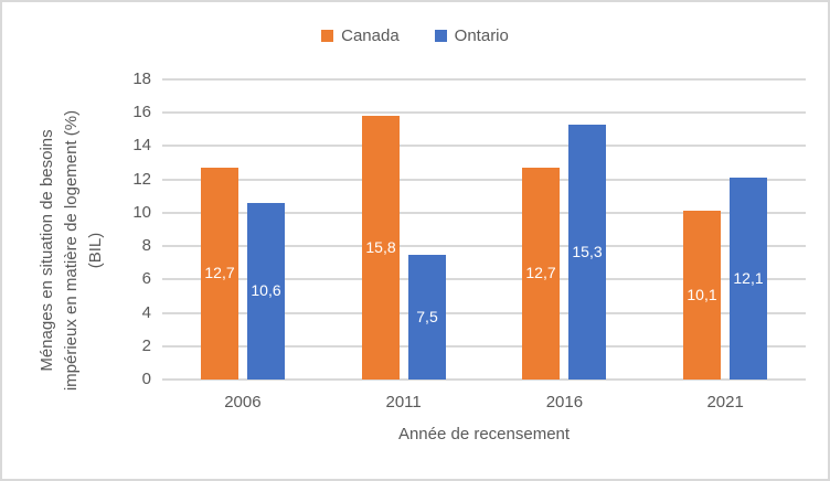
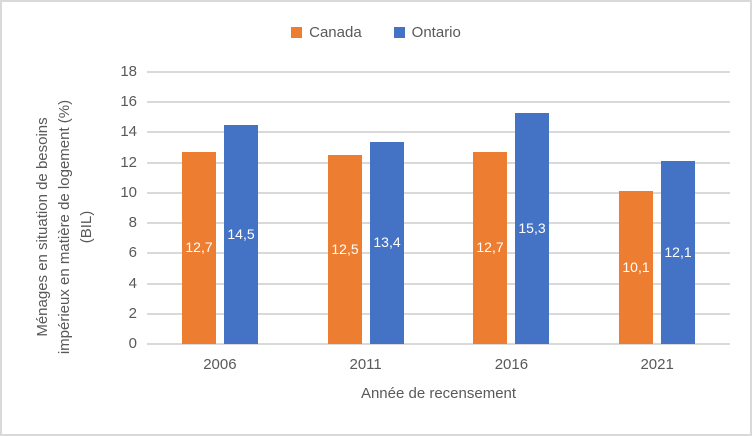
Ontario/2006: 10,6 -> 14,5
Canada/2011: 15,8 -> 12,5
Ontario/2011: 7,5 -> 13,4
